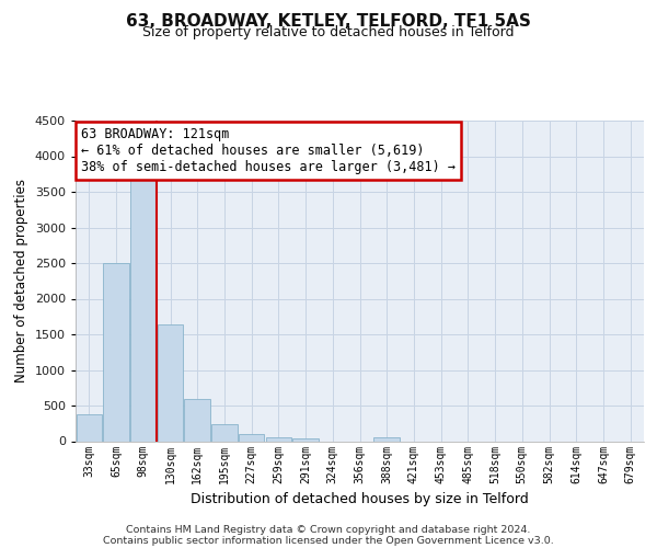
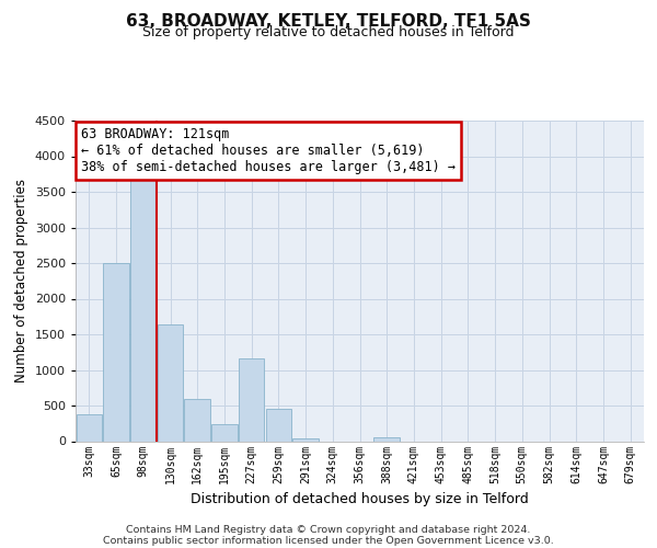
227sqm: 100 -> 1160
259sqm: 60 -> 460
